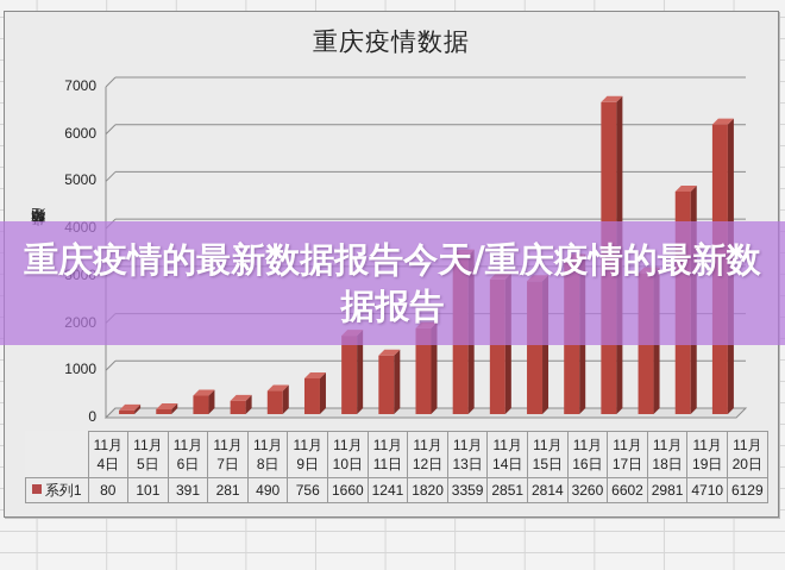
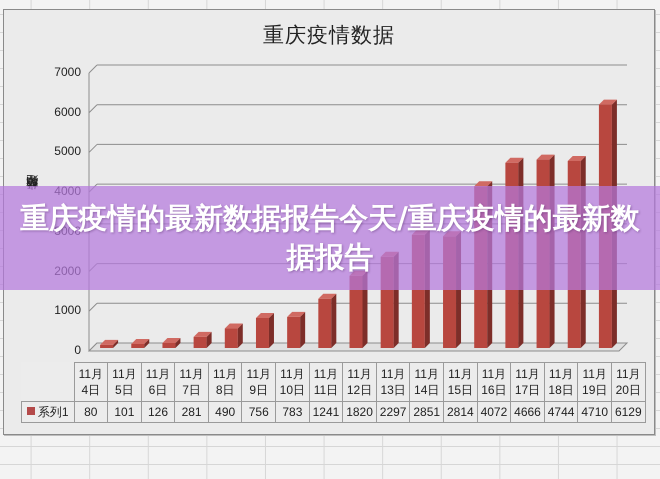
11月6日: 391 -> 126
11月10日: 1660 -> 783
11月13日: 3359 -> 2297
11月16日: 3260 -> 4072
11月17日: 6602 -> 4666
11月18日: 2981 -> 4744
